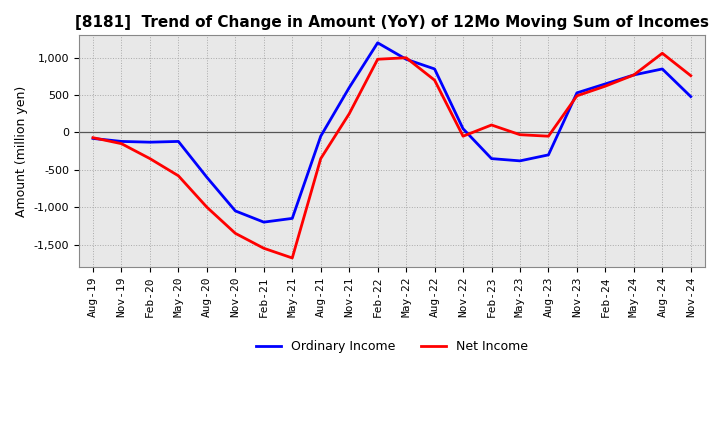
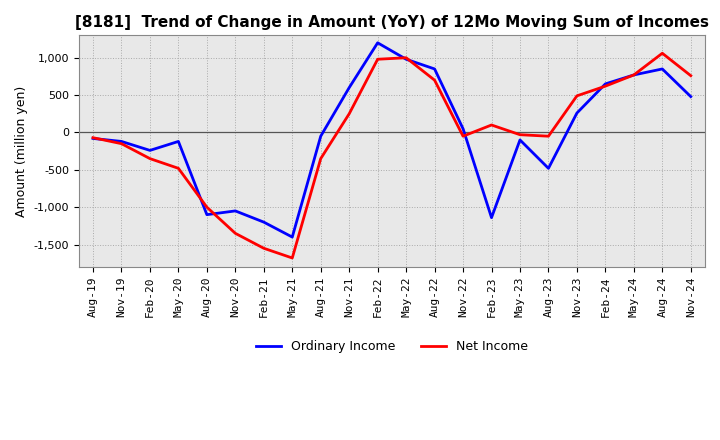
Ordinary Income/Feb-20: -130 -> -240
Net Income/May-20: -580 -> -480
Ordinary Income/Aug-20: -600 -> -1,100
Ordinary Income/May-21: -1,150 -> -1,400
Ordinary Income/Feb-23: -350 -> -1,140
Ordinary Income/May-23: -380 -> -100
Ordinary Income/Aug-23: -300 -> -480
Ordinary Income/Nov-23: 530 -> 260
